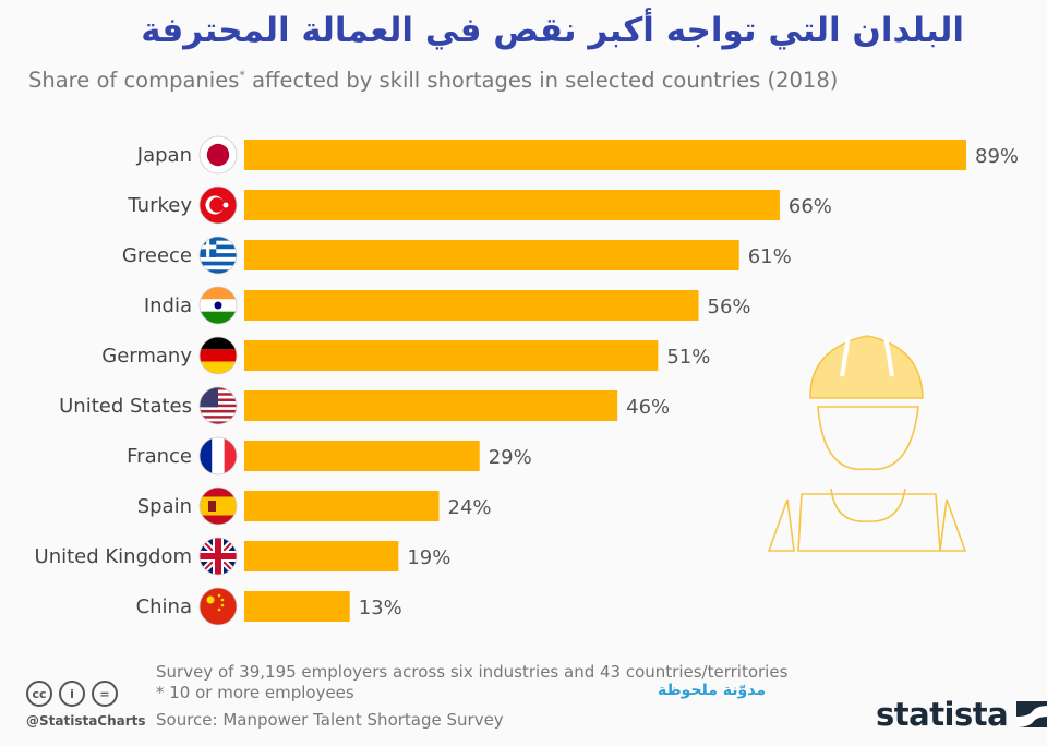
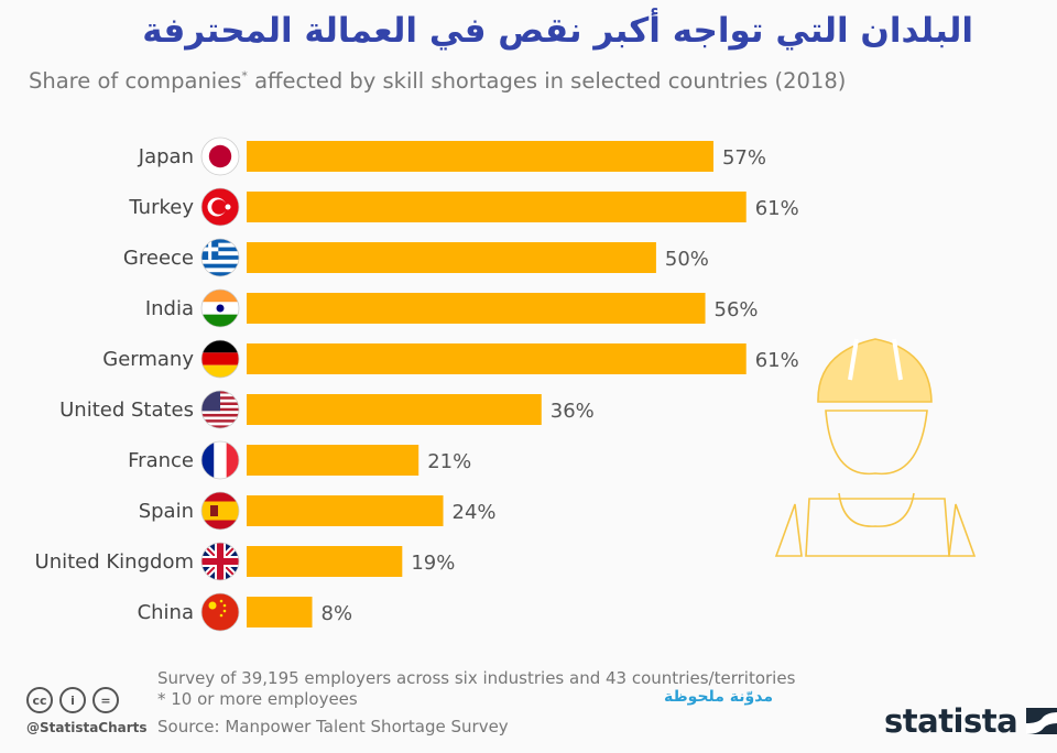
Japan: 89% -> 57%
Turkey: 66% -> 61%
Greece: 61% -> 50%
Germany: 51% -> 61%
United States: 46% -> 36%
France: 29% -> 21%
China: 13% -> 8%
